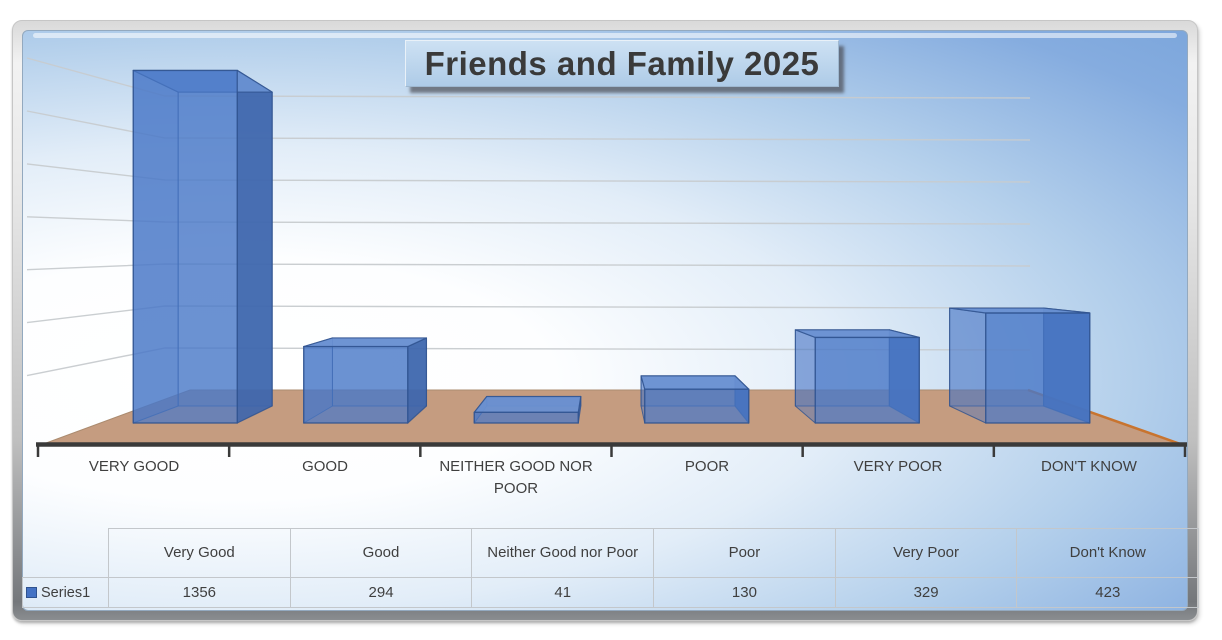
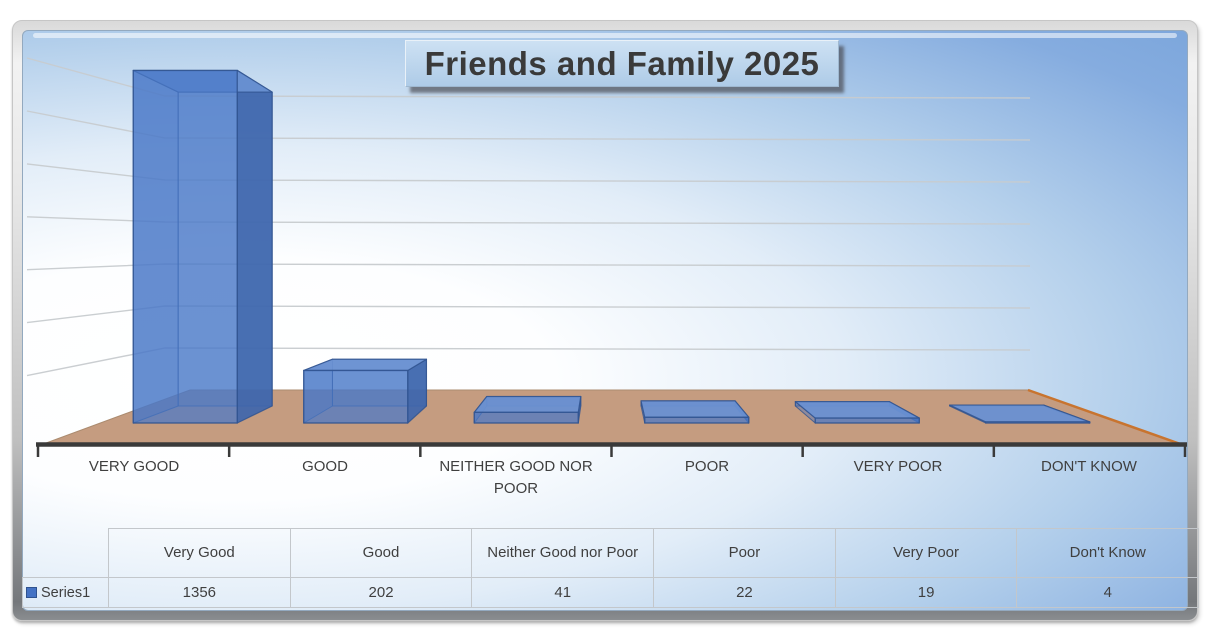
Good: 294 -> 202
Poor: 130 -> 22
Very Poor: 329 -> 19
Don't Know: 423 -> 4
